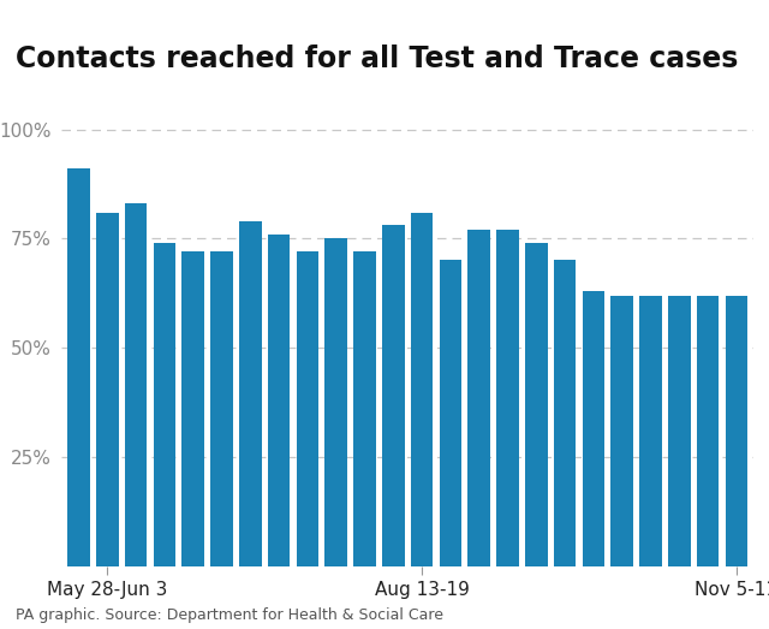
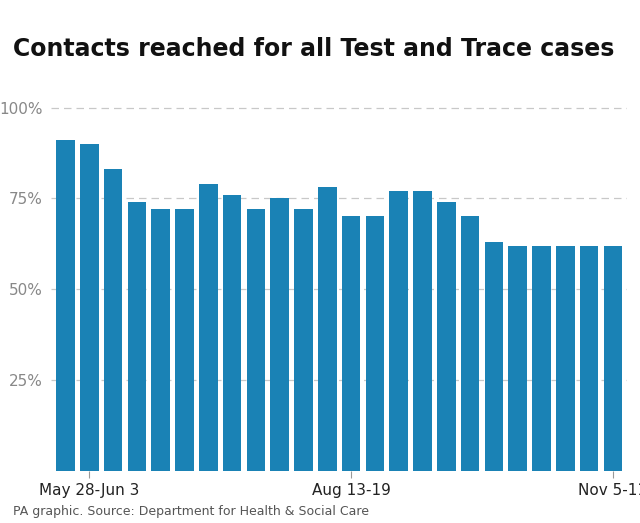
May 28-Jun 3: 81% -> 90%
Aug 13-19: 81% -> 70%
